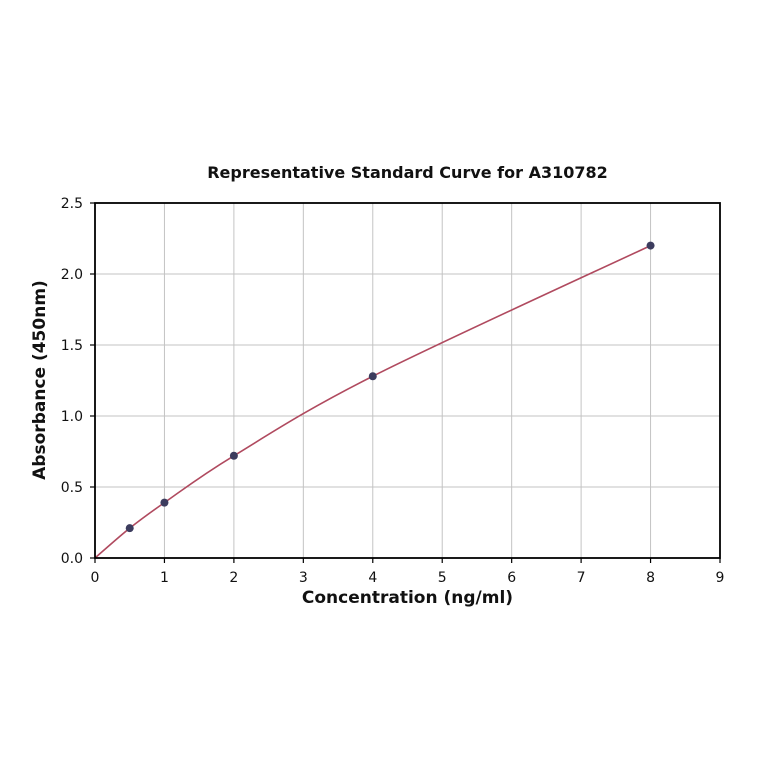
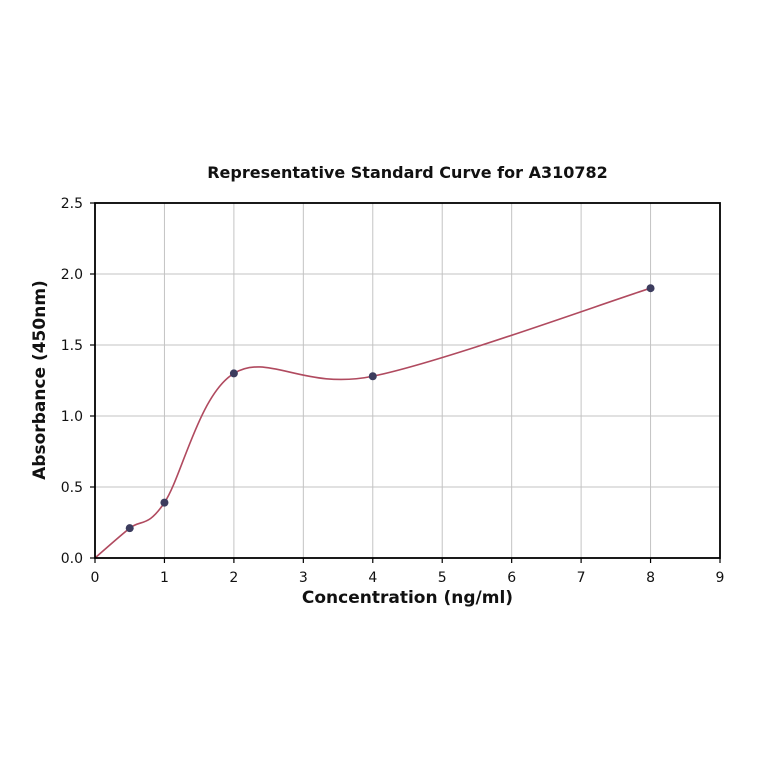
2: 0.7 -> 1.3
8: 2.2 -> 1.9
